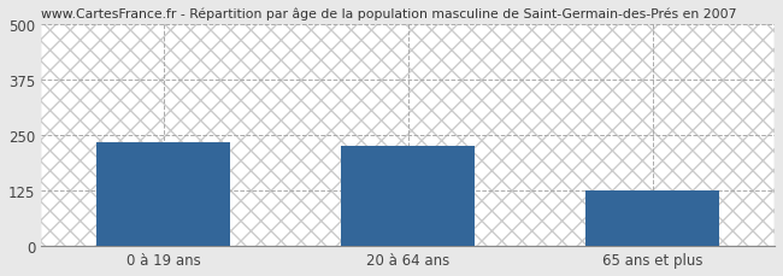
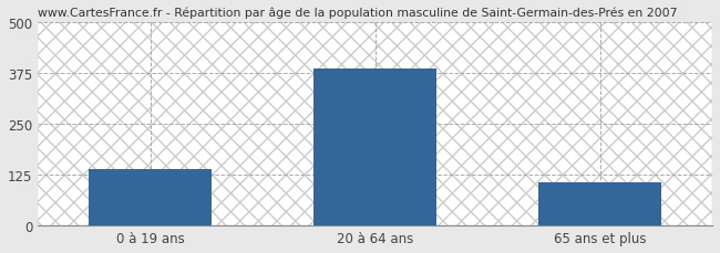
0 à 19 ans: 235 -> 140
20 à 64 ans: 225 -> 385
65 ans et plus: 125 -> 107
